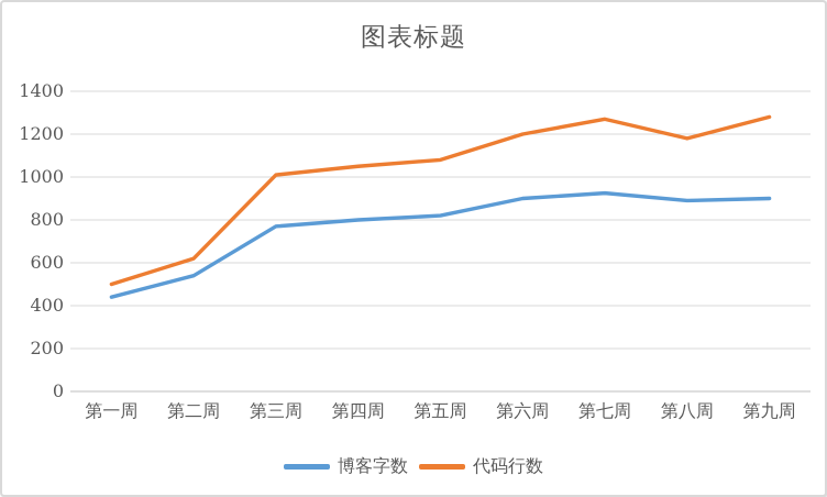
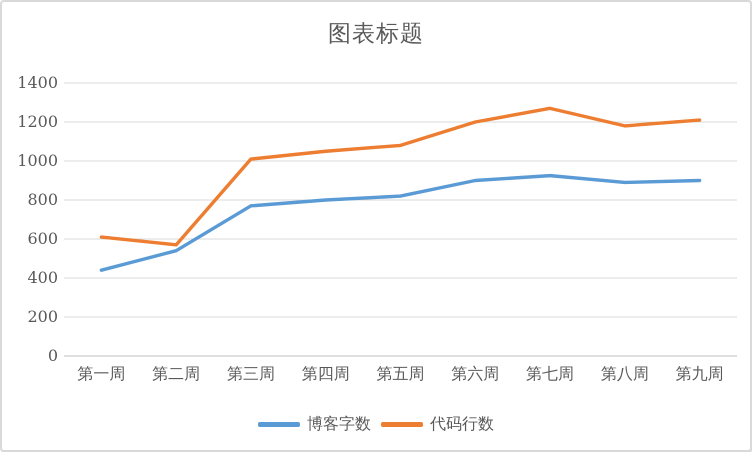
代码行数/第一周: 500 -> 610
代码行数/第二周: 620 -> 570
代码行数/第九周: 1280 -> 1210
